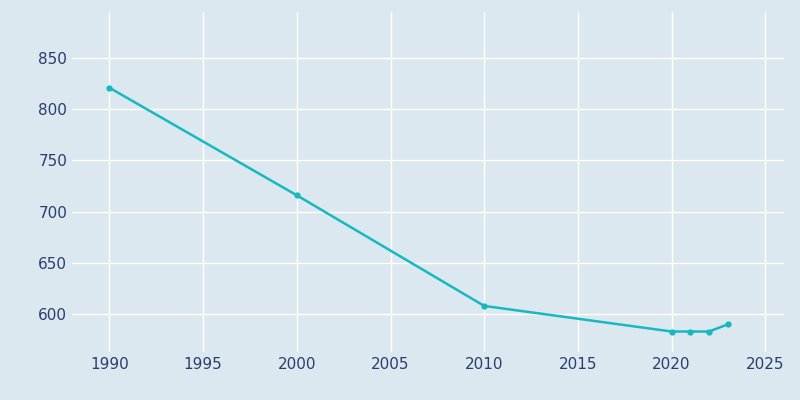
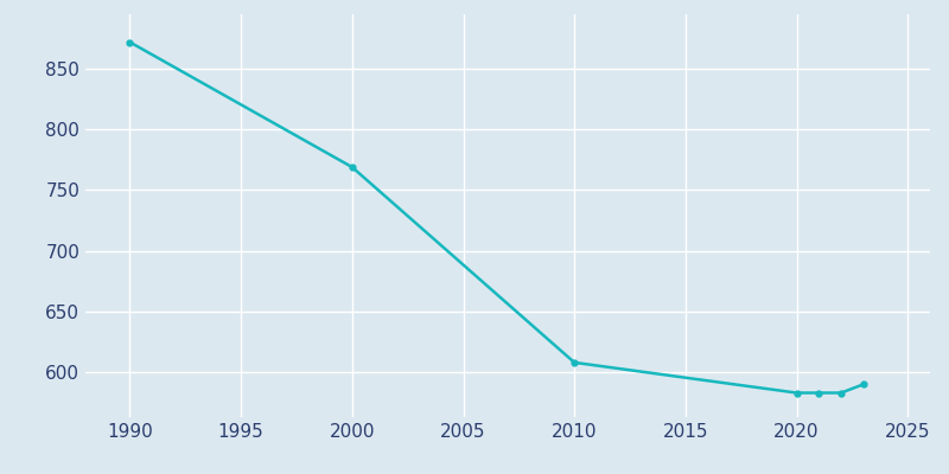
1990: 821 -> 872
2000: 716 -> 769
